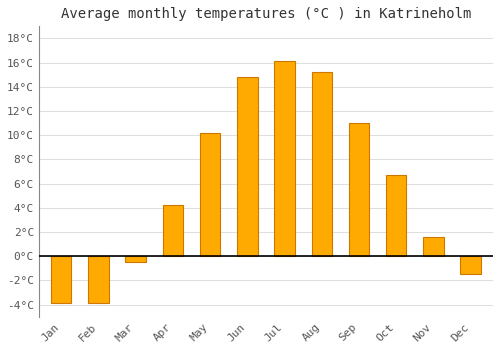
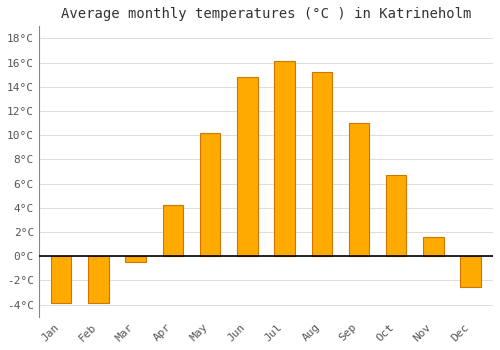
Dec: -1.5°C -> -2.5°C
